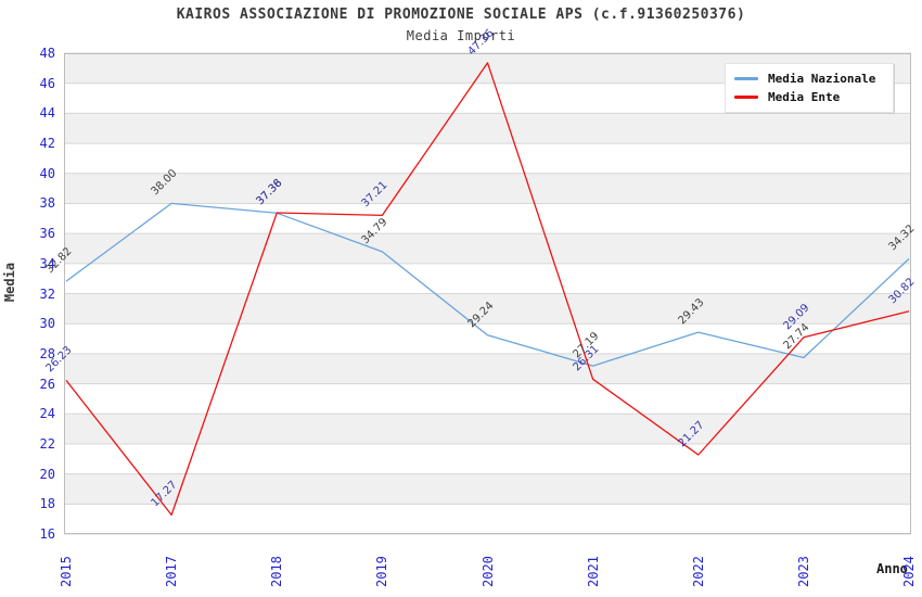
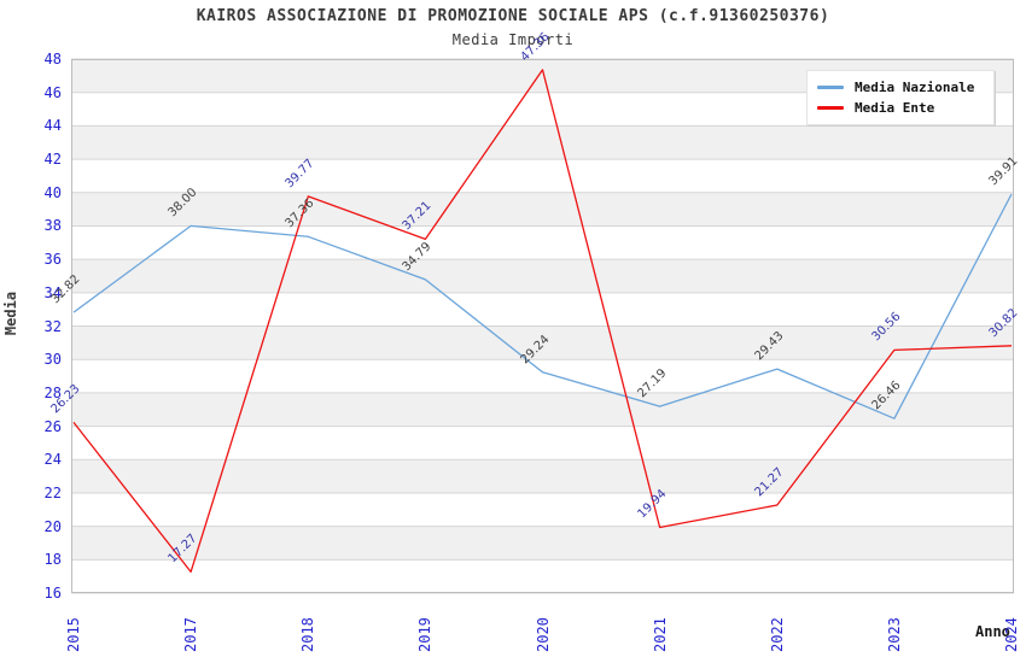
Media Ente/2018: 37.38 -> 39.77
Media Ente/2021: 26.31 -> 19.94
Media Nazionale/2023: 27.74 -> 26.46
Media Ente/2023: 29.09 -> 30.56
Media Nazionale/2024: 34.32 -> 39.91
